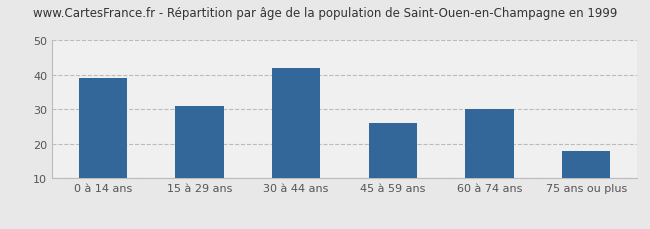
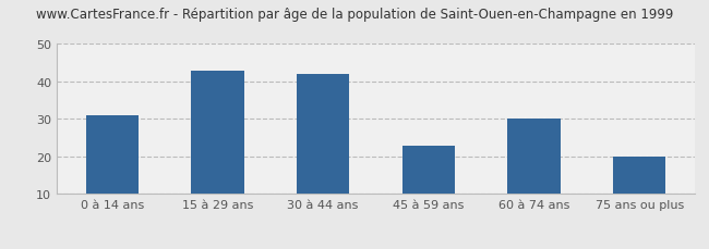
0 à 14 ans: 39 -> 31
15 à 29 ans: 31 -> 43
45 à 59 ans: 26 -> 23
75 ans ou plus: 18 -> 20
